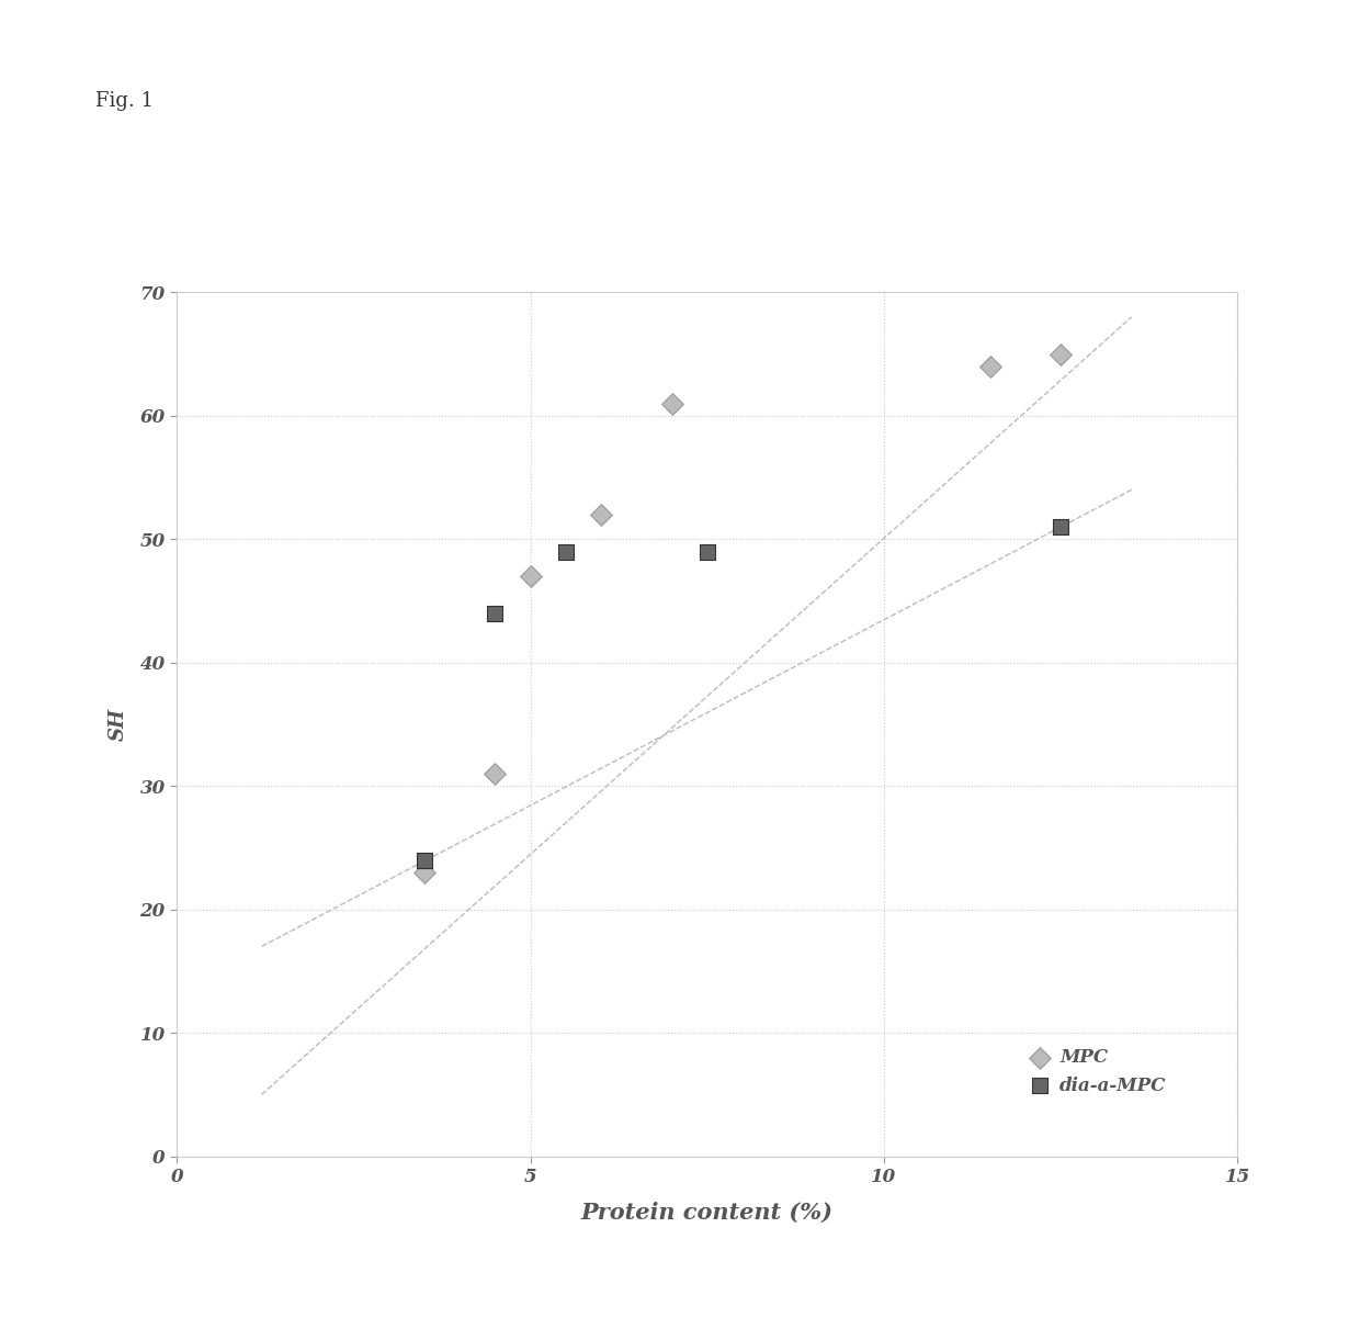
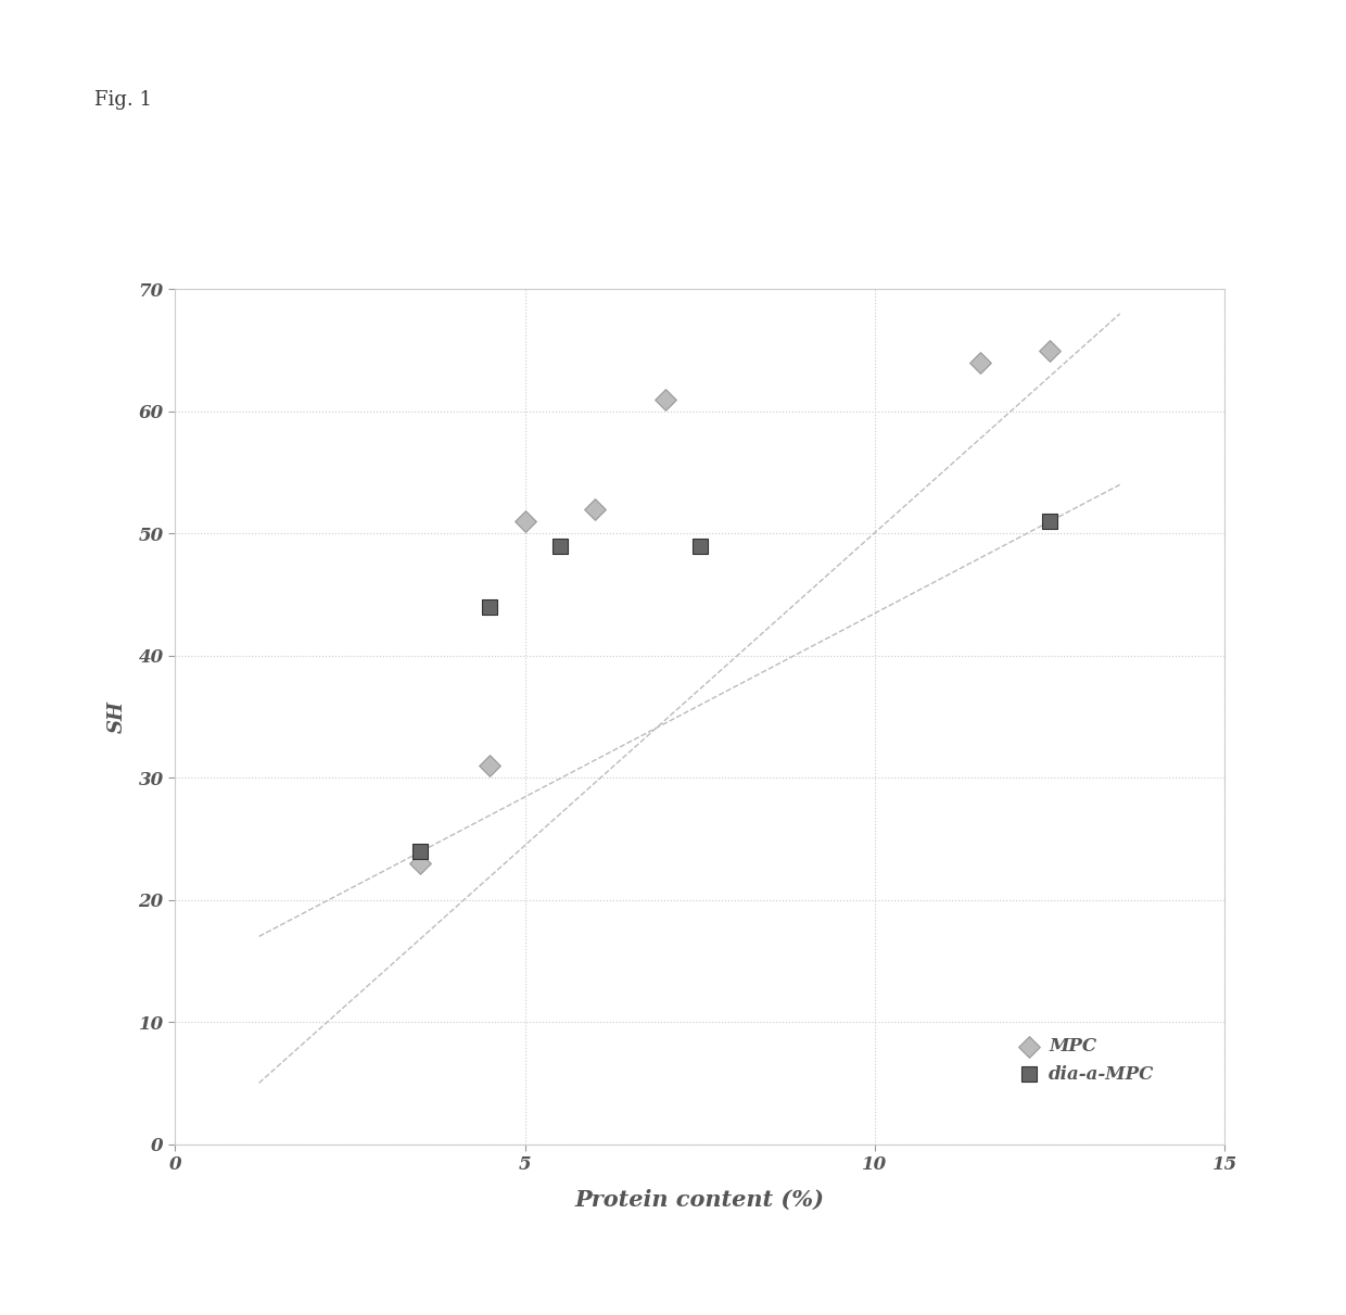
MPC/5: 47 -> 51
